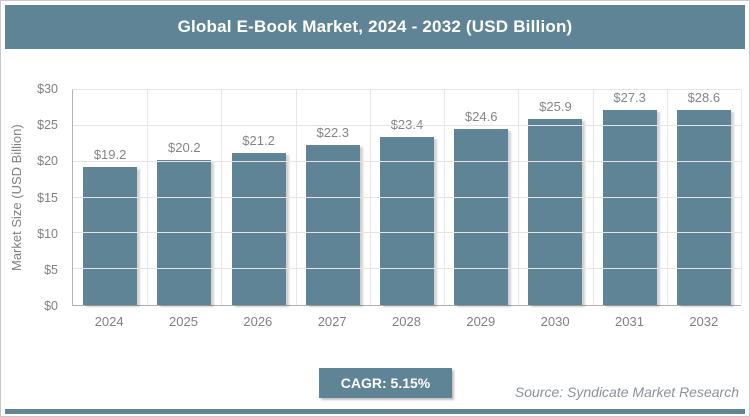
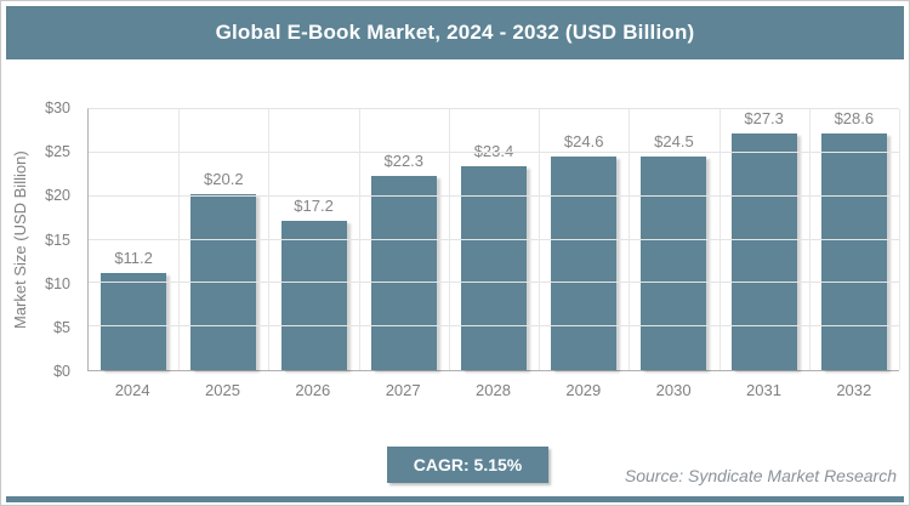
2024: $19.2 -> $11.2
2026: $21.2 -> $17.2
2030: $25.9 -> $24.5
